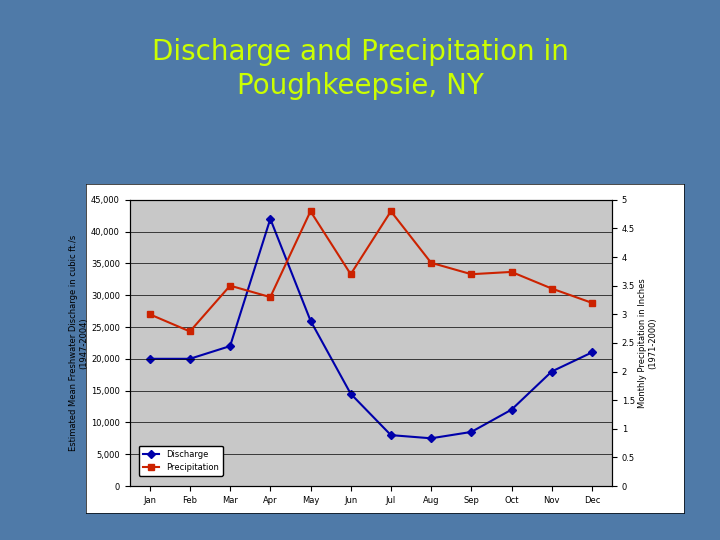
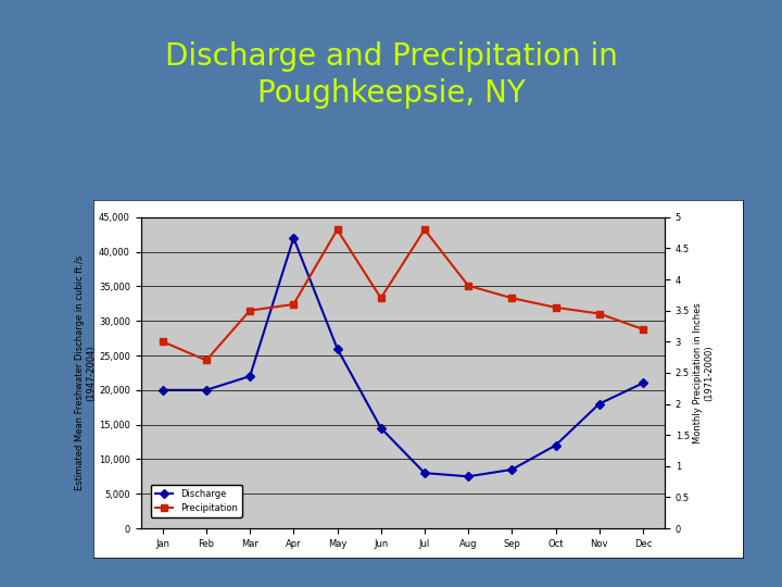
Precipitation/Apr: 3.30 -> 3.60
Precipitation/Oct: 3.74 -> 3.55
